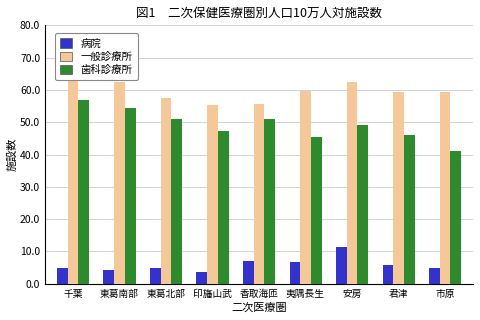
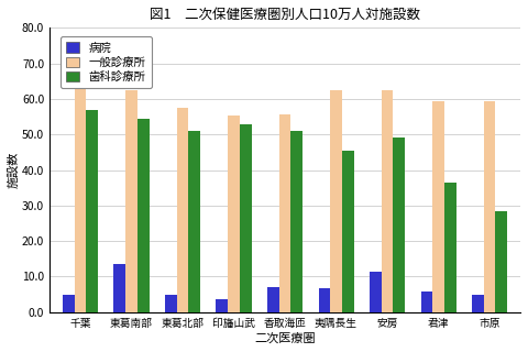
病院/東葛南部: 4.2 -> 13.5
歯科診療所/印旛山武: 47.2 -> 53.0
一般診療所/夷隅長生: 59.7 -> 62.5
歯科診療所/君津: 46.0 -> 36.5
歯科診療所/市原: 41.0 -> 28.5
